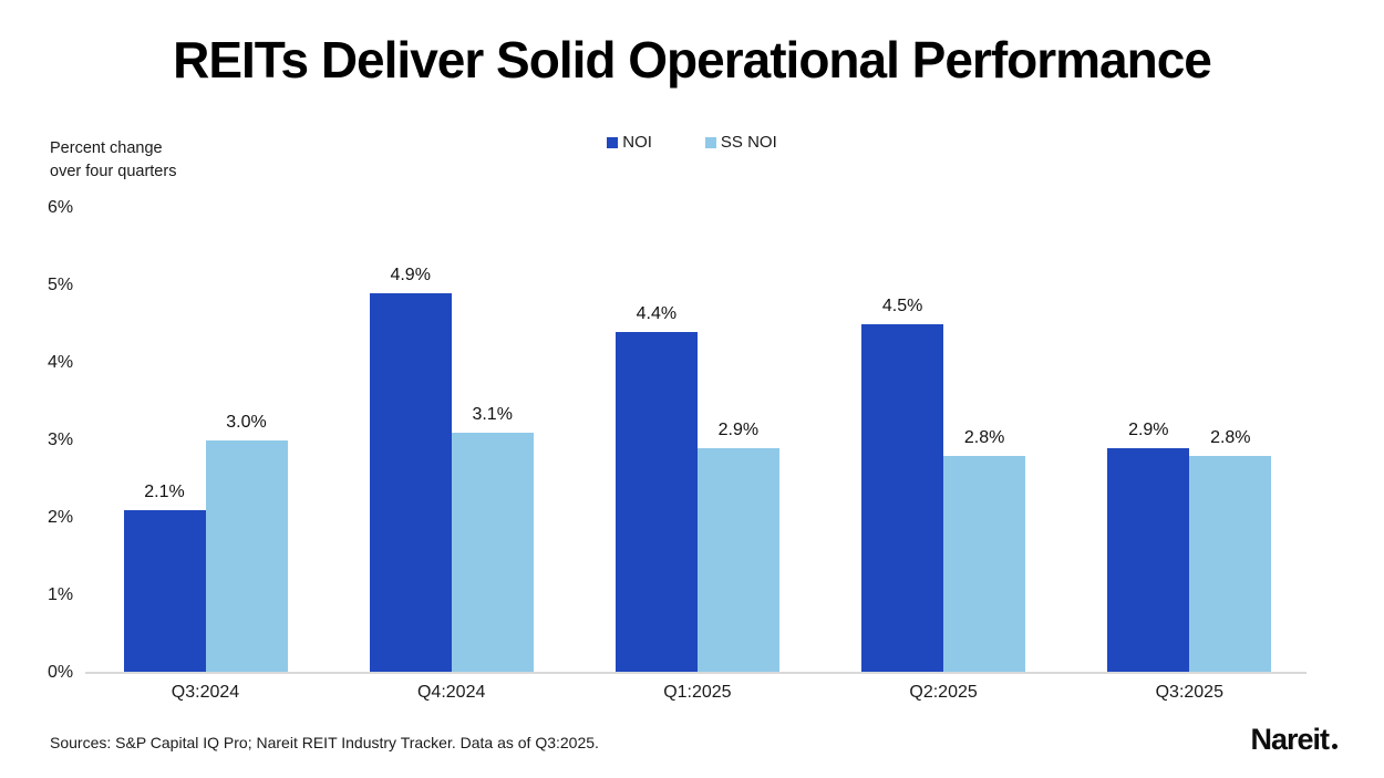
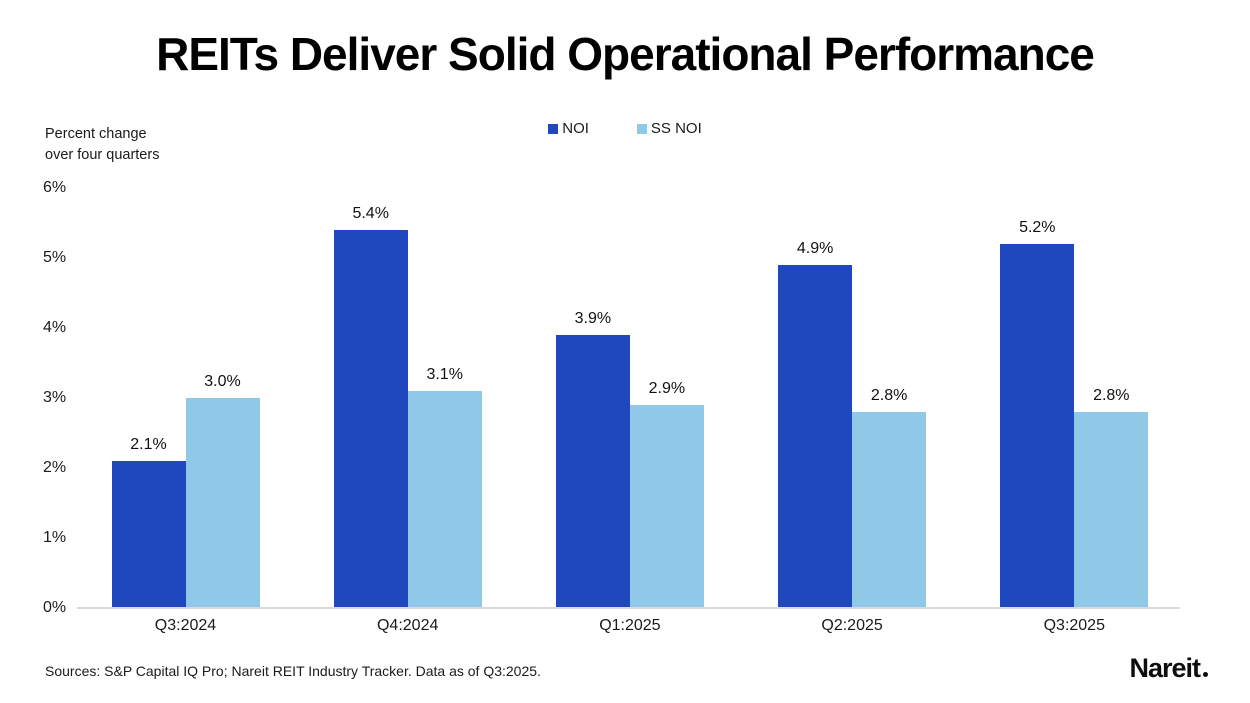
NOI/Q4:2024: 4.9% -> 5.4%
NOI/Q1:2025: 4.4% -> 3.9%
NOI/Q2:2025: 4.5% -> 4.9%
NOI/Q3:2025: 2.9% -> 5.2%
